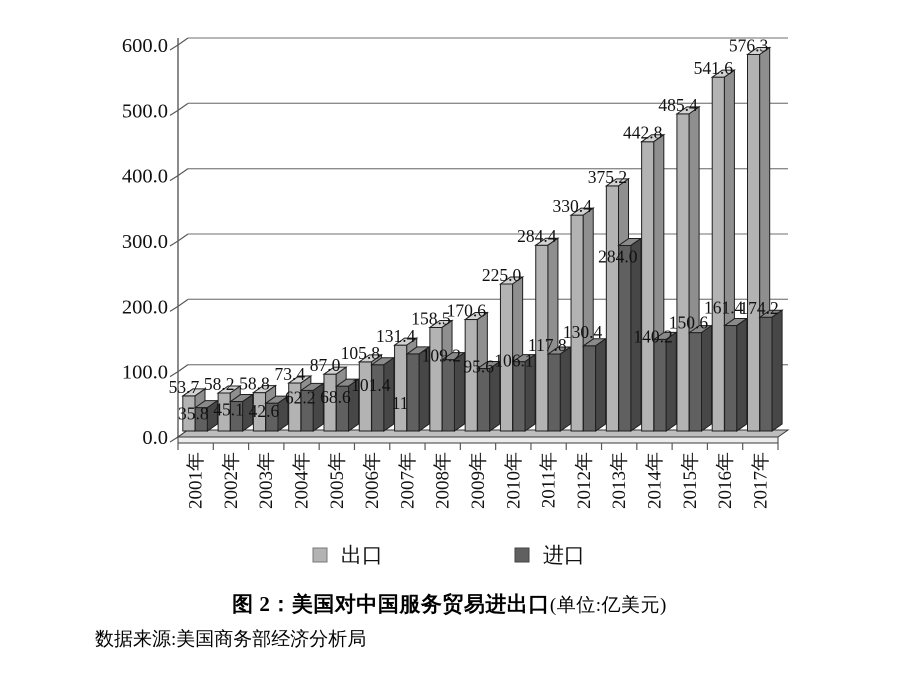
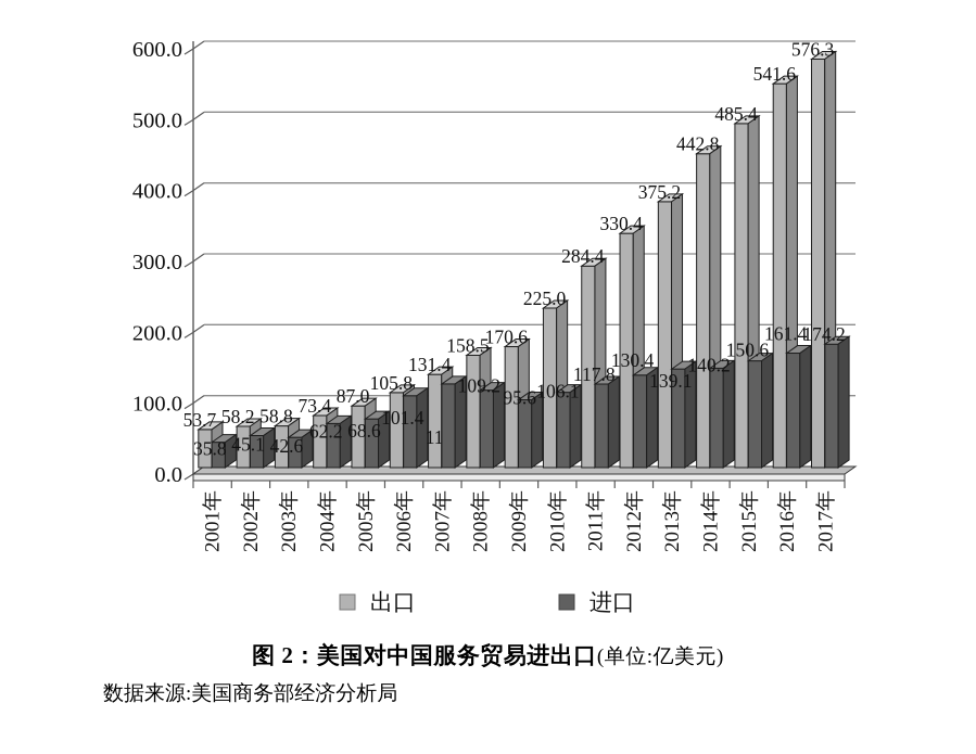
进口/2013年: 284.0 -> 139.1
